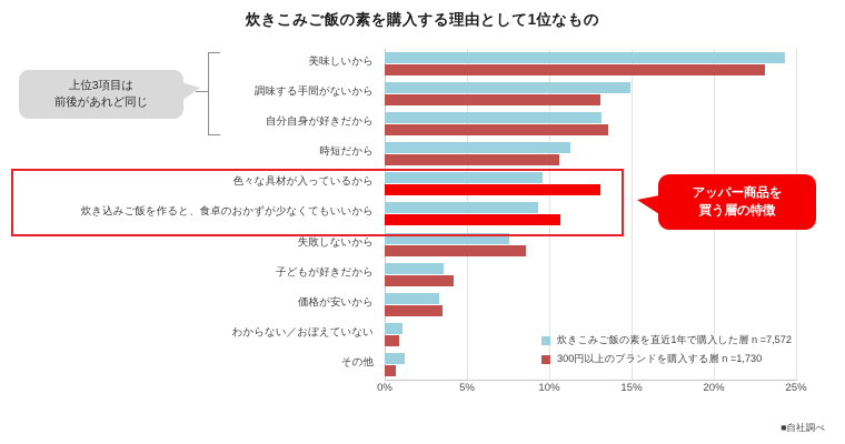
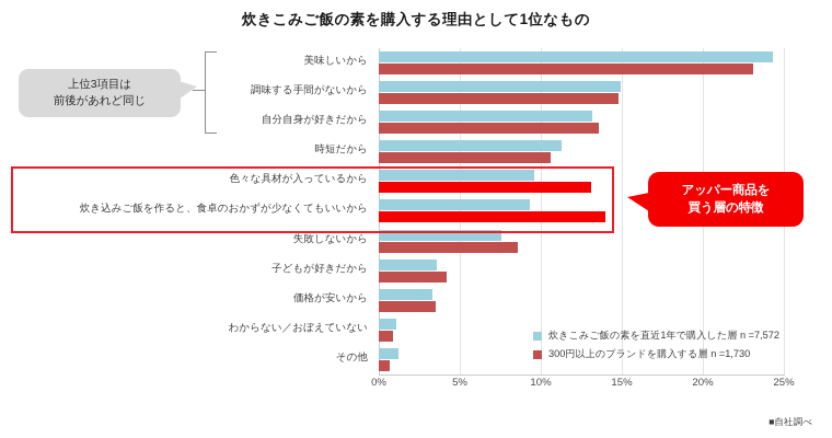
300円以上のブランドを購入する層 n =1,730/調味する手間がないから: 13.1% -> 14.8%
300円以上のブランドを購入する層 n =1,730/炊き込みご飯を作ると、食卓のおかずが少なくてもいいから: 10.7% -> 14.0%
